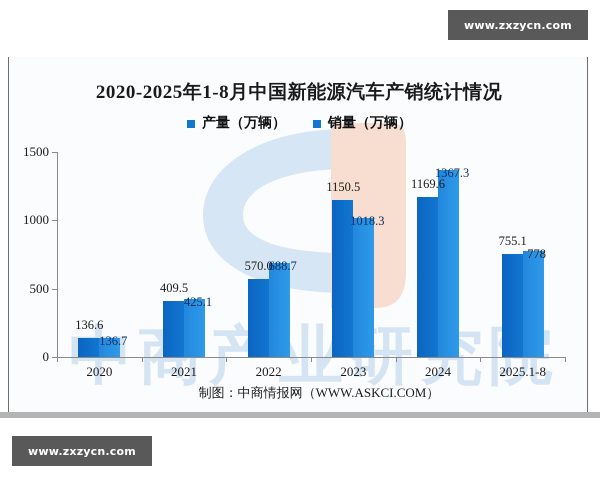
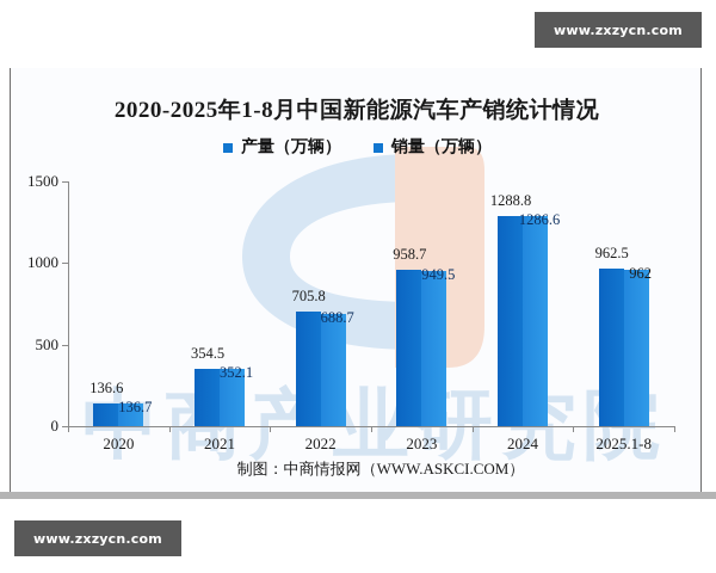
产量（万辆）/2021: 409.5 -> 354.5
销量（万辆）/2021: 425.1 -> 352.1
产量（万辆）/2022: 570.0 -> 705.8
产量（万辆）/2023: 1150.5 -> 958.7
销量（万辆）/2023: 1018.3 -> 949.5
产量（万辆）/2024: 1169.6 -> 1288.8
销量（万辆）/2024: 1367.3 -> 1286.6
产量（万辆）/2025.1-8: 755.1 -> 962.5
销量（万辆）/2025.1-8: 778 -> 962
